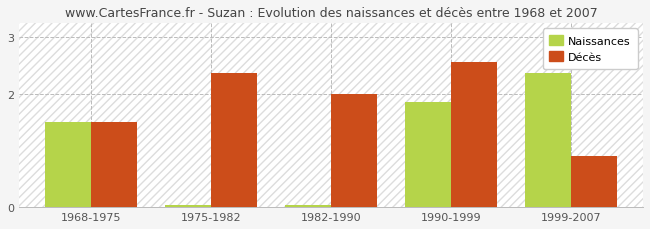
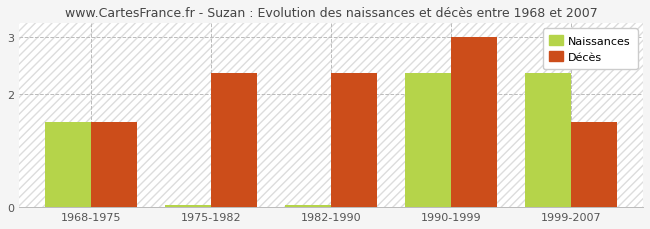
Décès/1982-1990: 2.00 -> 2.38
Naissances/1990-1999: 1.86 -> 2.38
Décès/1990-1999: 2.56 -> 3.00
Décès/1999-2007: 0.90 -> 1.50
